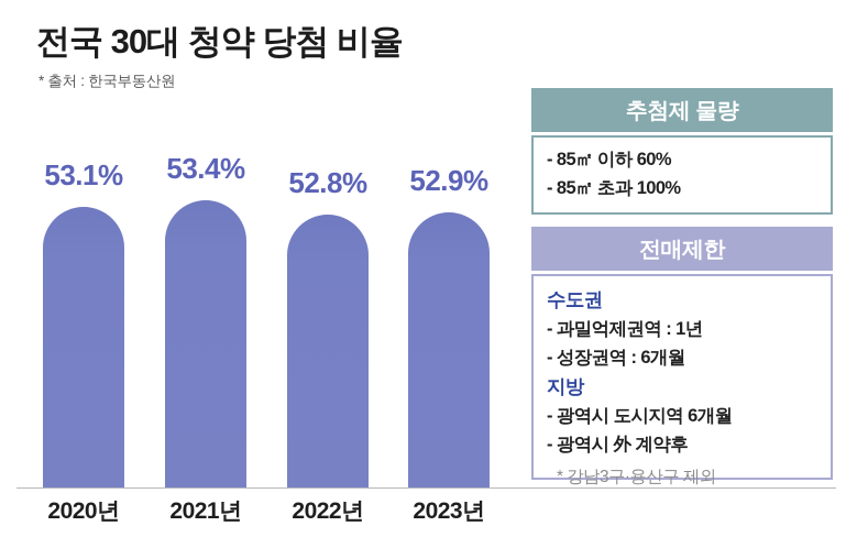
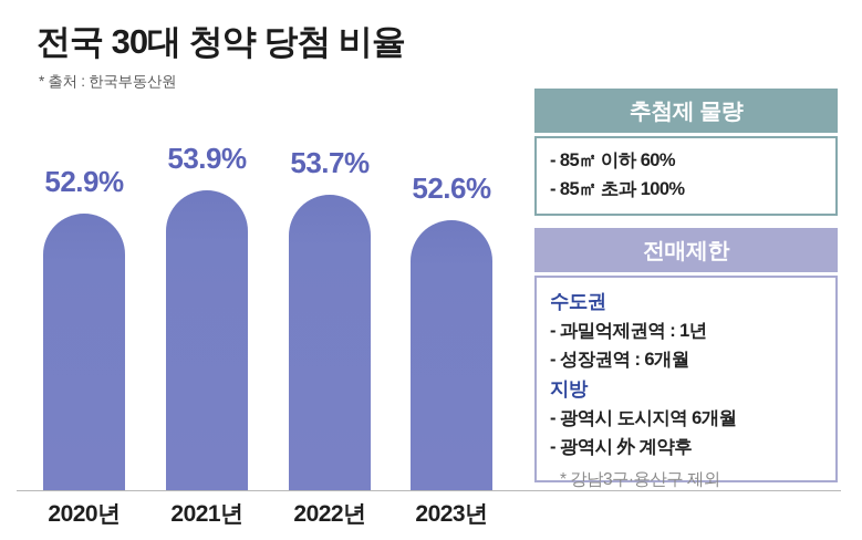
2020년: 53.1% -> 52.9%
2021년: 53.4% -> 53.9%
2022년: 52.8% -> 53.7%
2023년: 52.9% -> 52.6%
